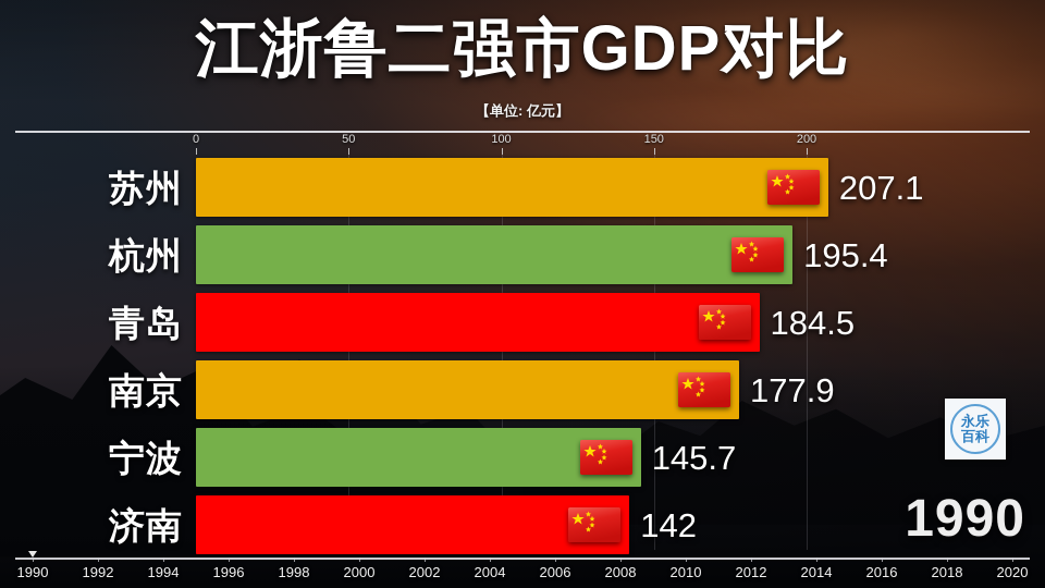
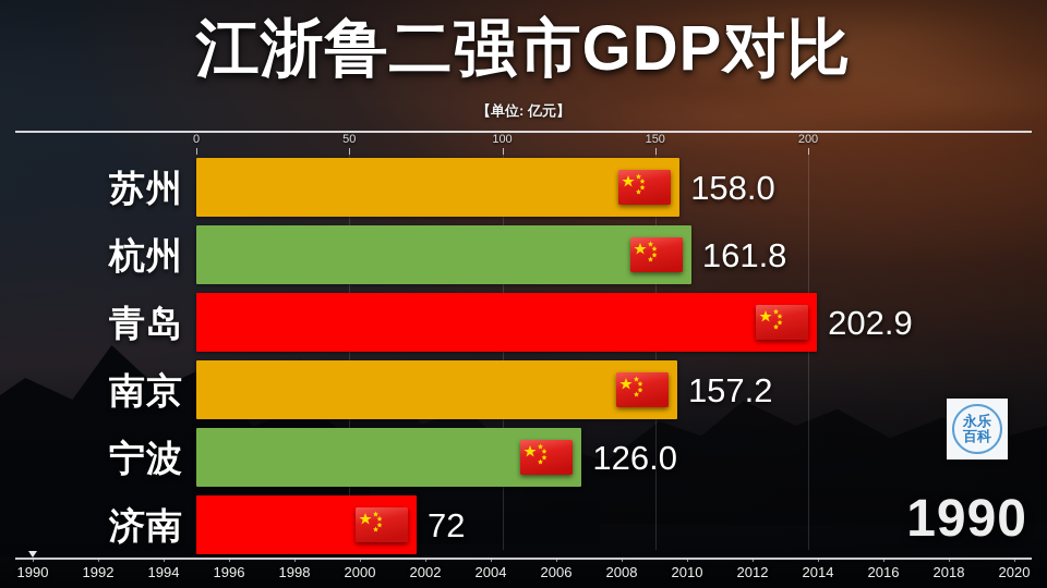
苏州: 207.1 -> 158.0
杭州: 195.4 -> 161.8
青岛: 184.5 -> 202.9
南京: 177.9 -> 157.2
宁波: 145.7 -> 126.0
济南: 142 -> 72
